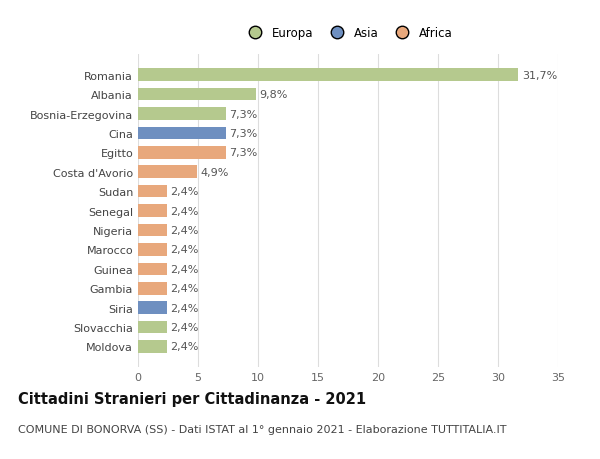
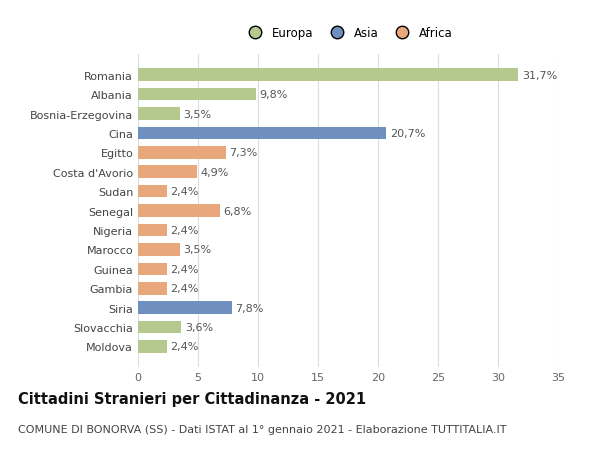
Bosnia-Erzegovina: 7,3% -> 3,5%
Cina: 7,3% -> 20,7%
Senegal: 2,4% -> 6,8%
Marocco: 2,4% -> 3,5%
Siria: 2,4% -> 7,8%
Slovacchia: 2,4% -> 3,6%
